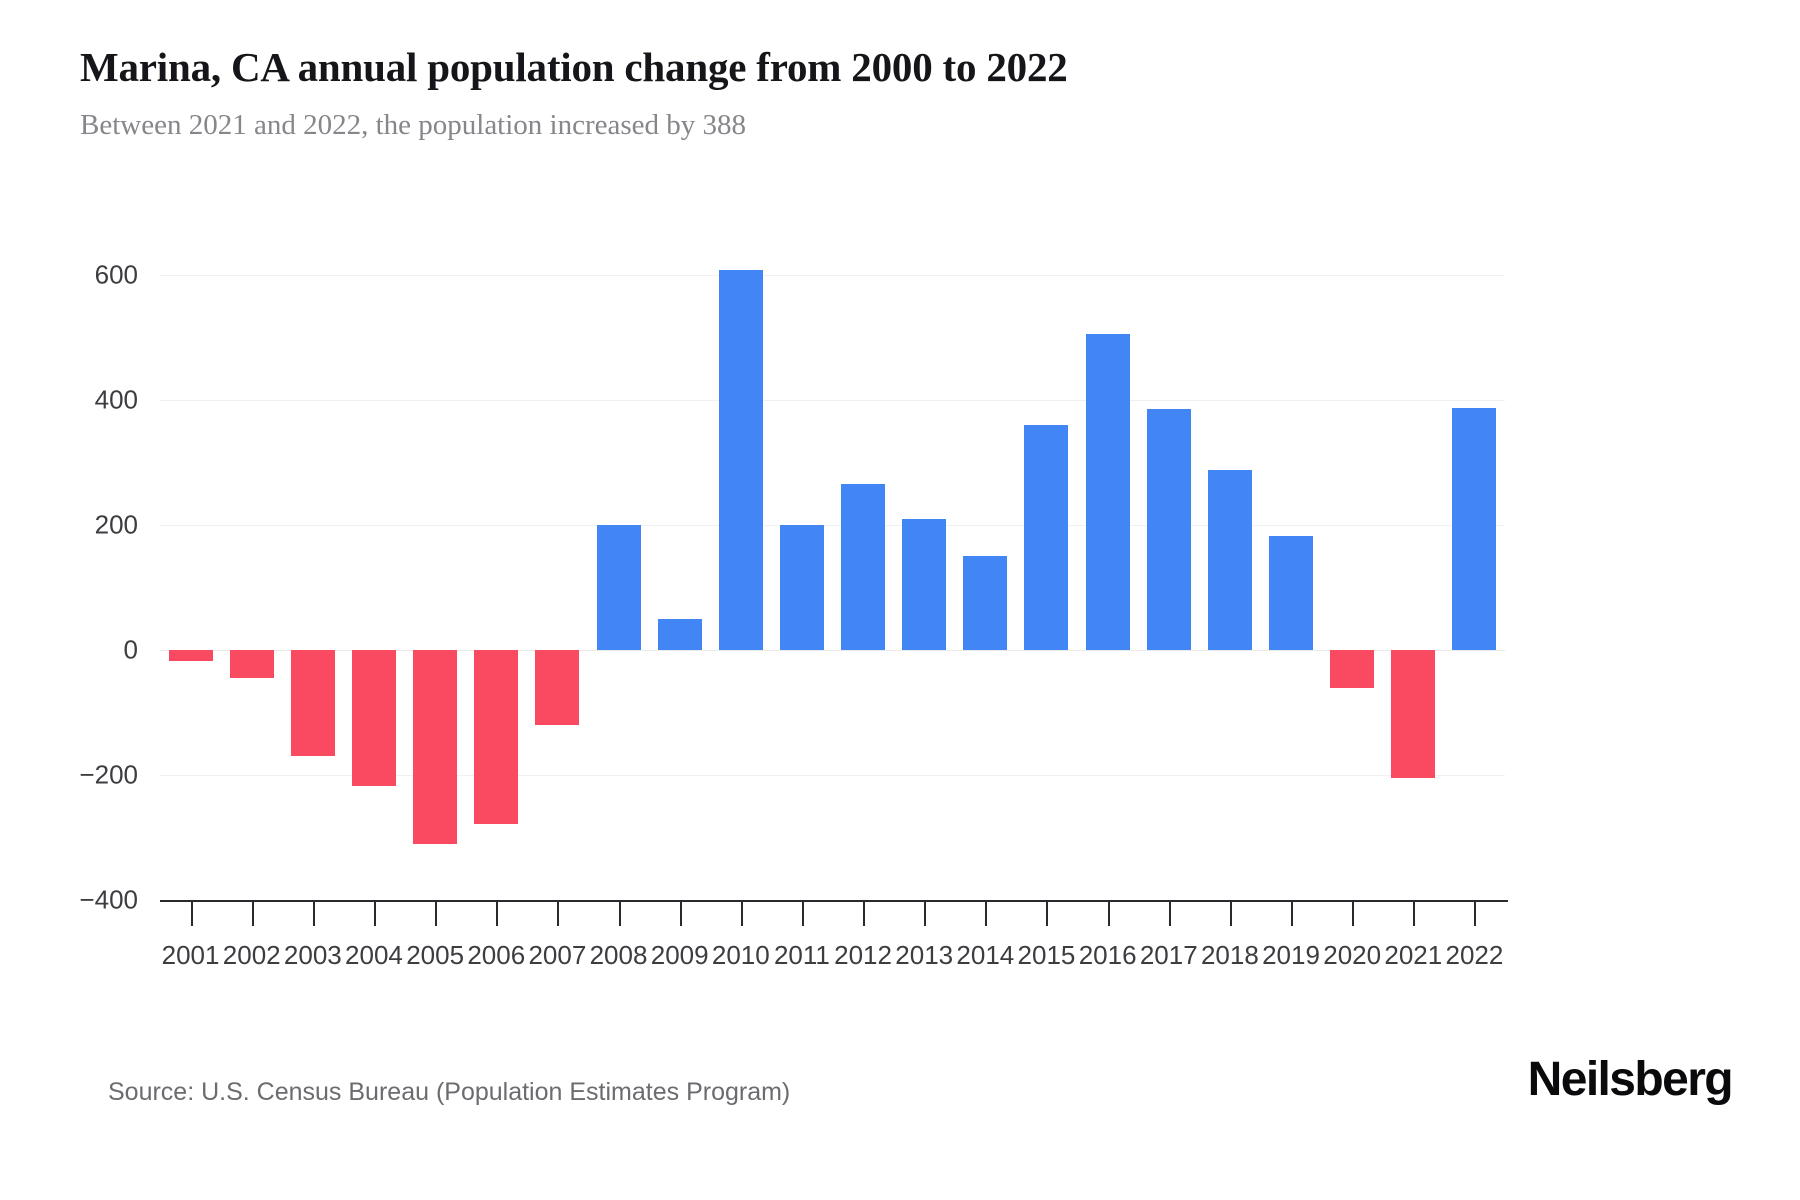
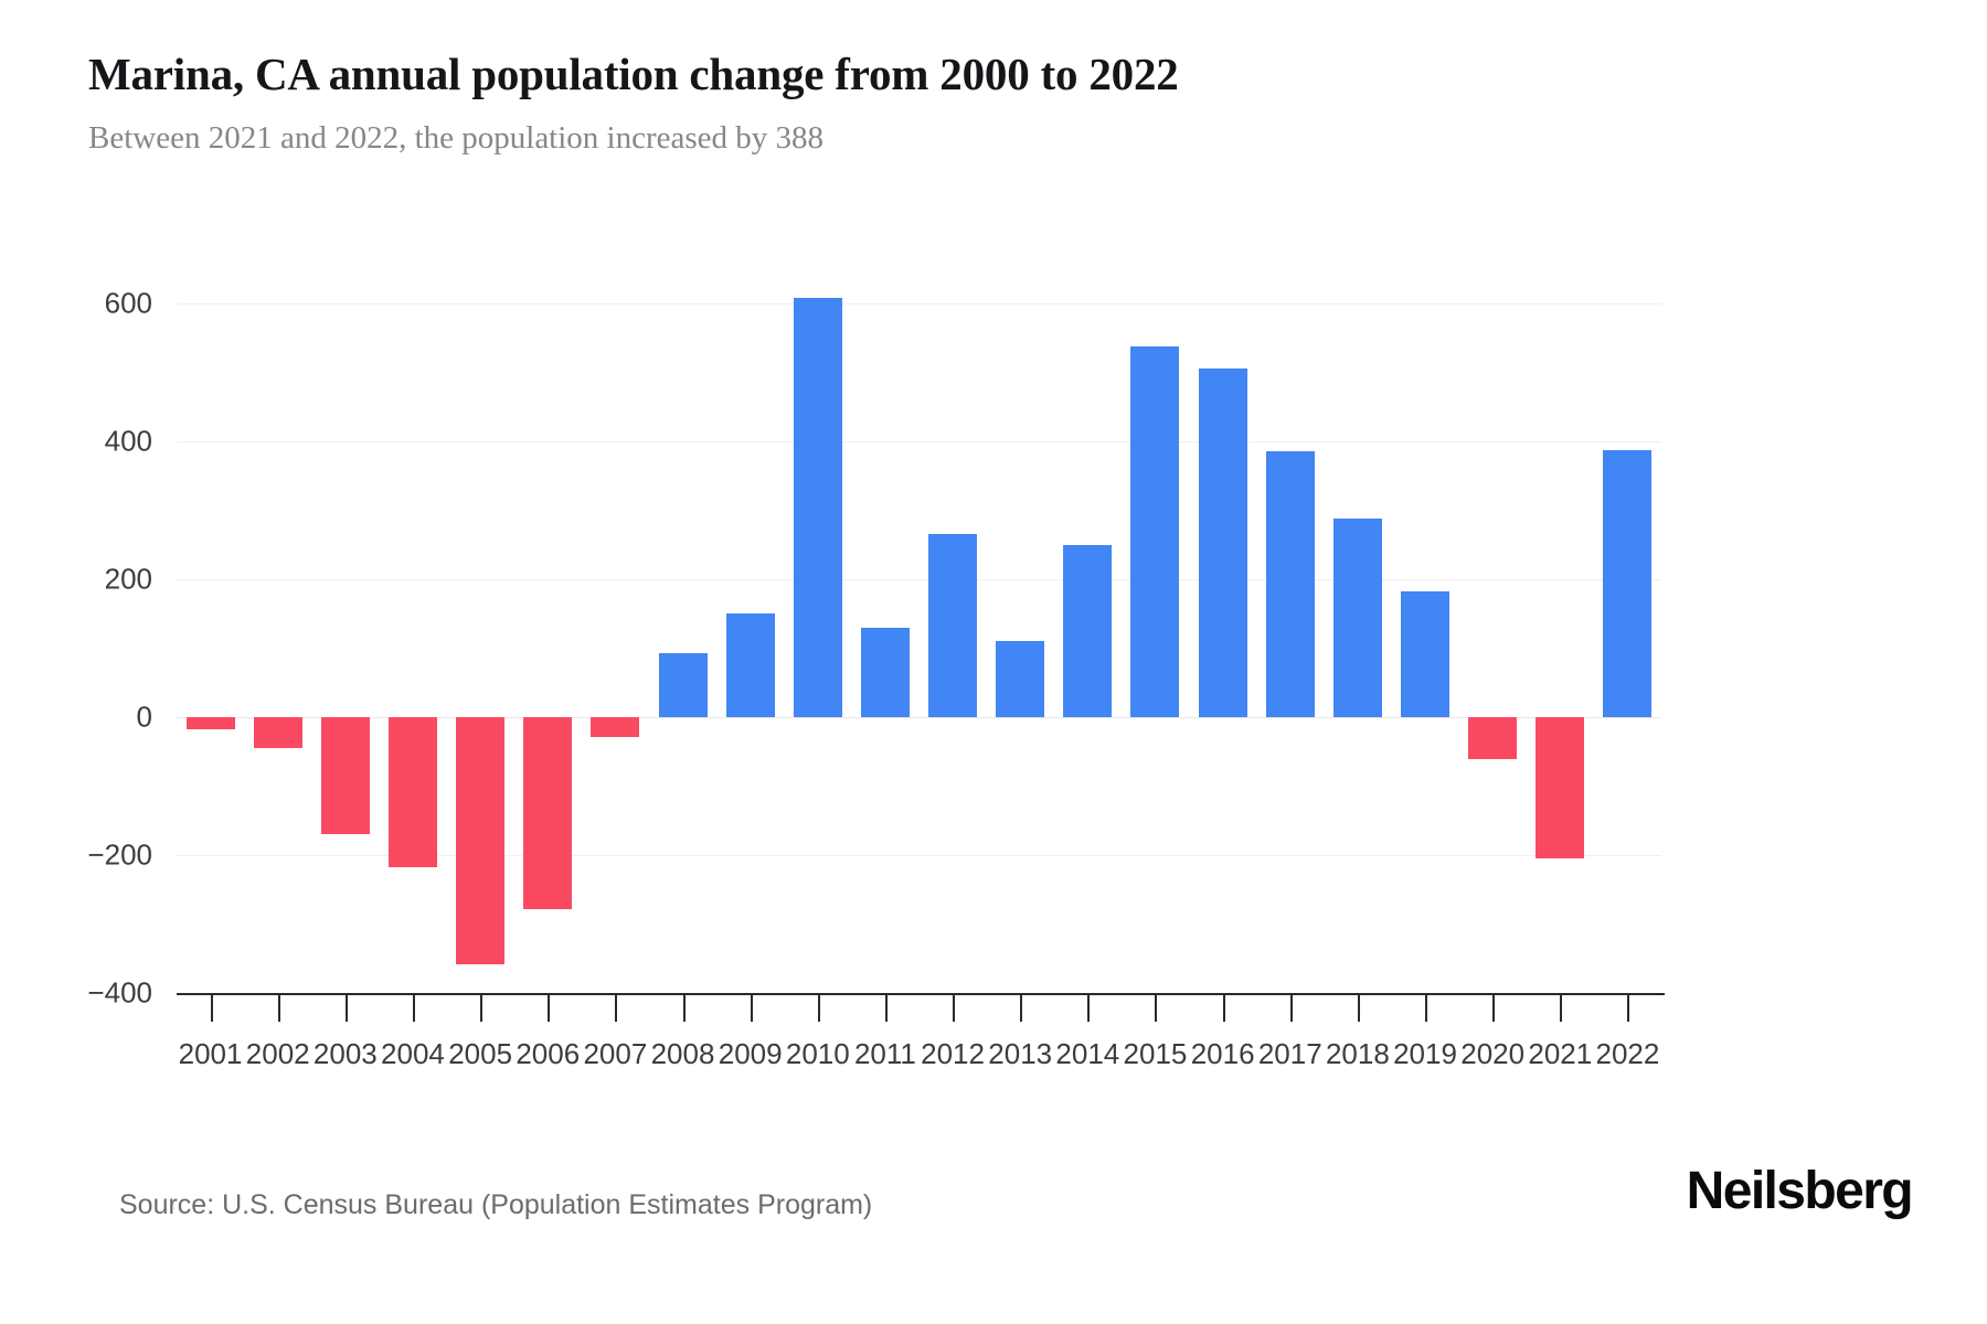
2005: -310 -> -360
2007: -120 -> -30
2008: 200 -> 90
2009: 50 -> 150
2011: 200 -> 130
2013: 210 -> 110
2014: 150 -> 250
2015: 360 -> 540
